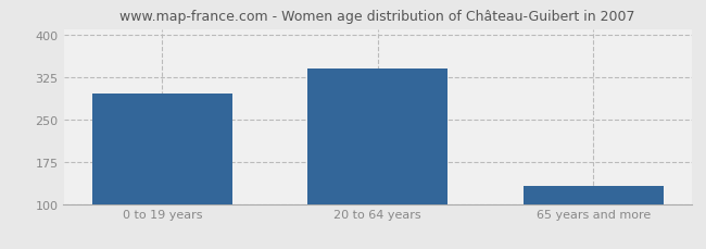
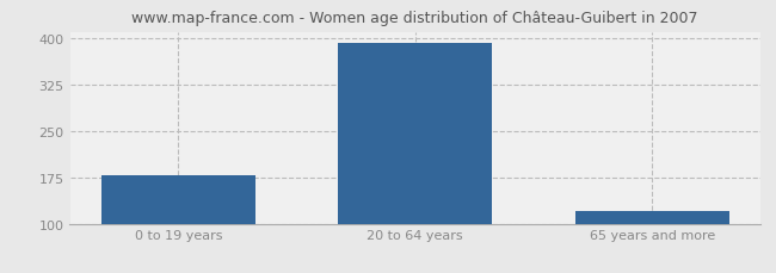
0 to 19 years: 296 -> 178
20 to 64 years: 340 -> 392
65 years and more: 132 -> 121
